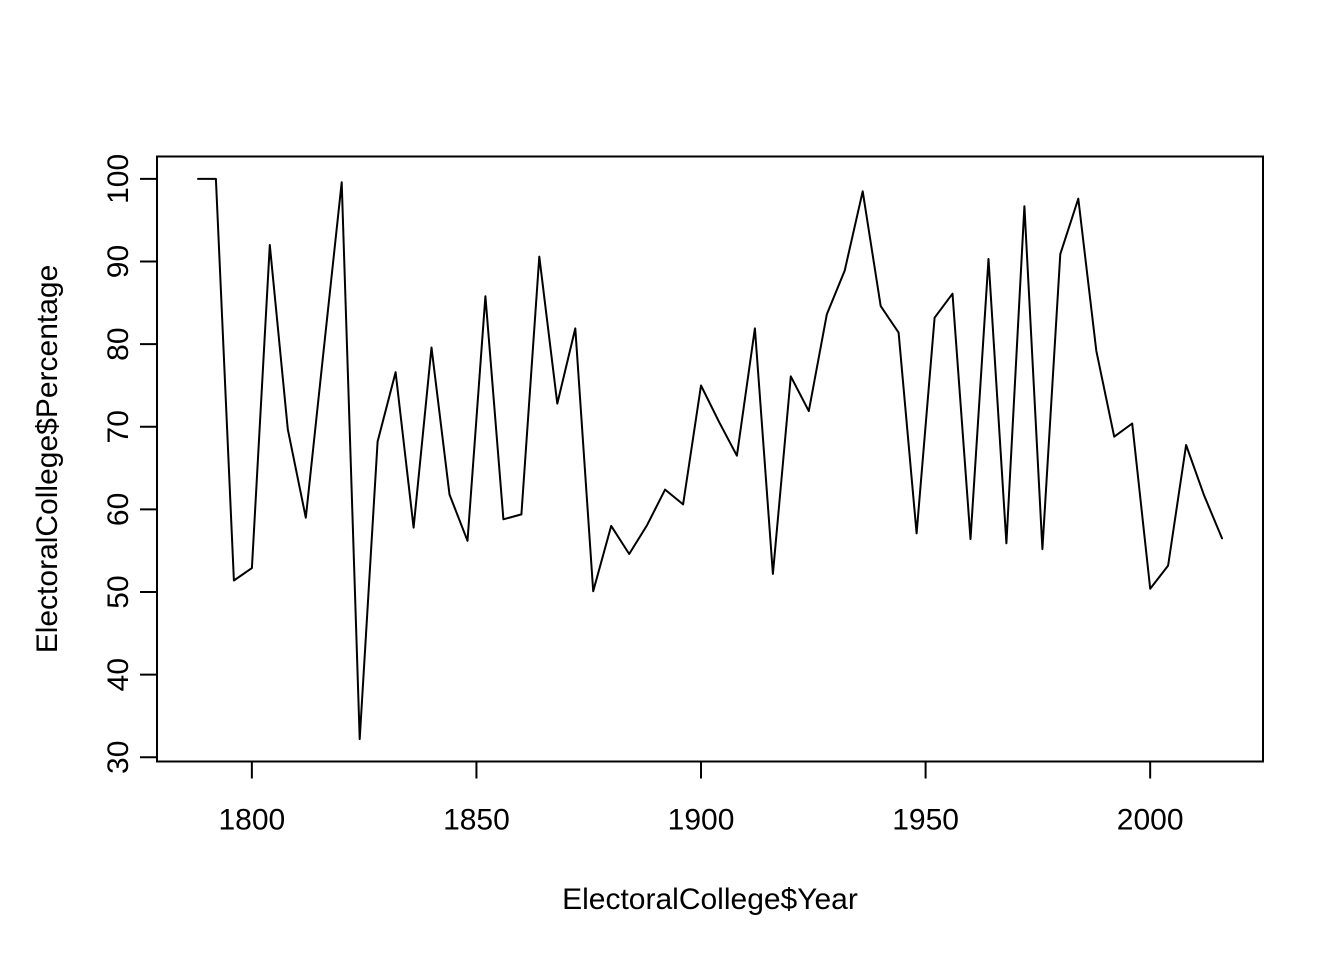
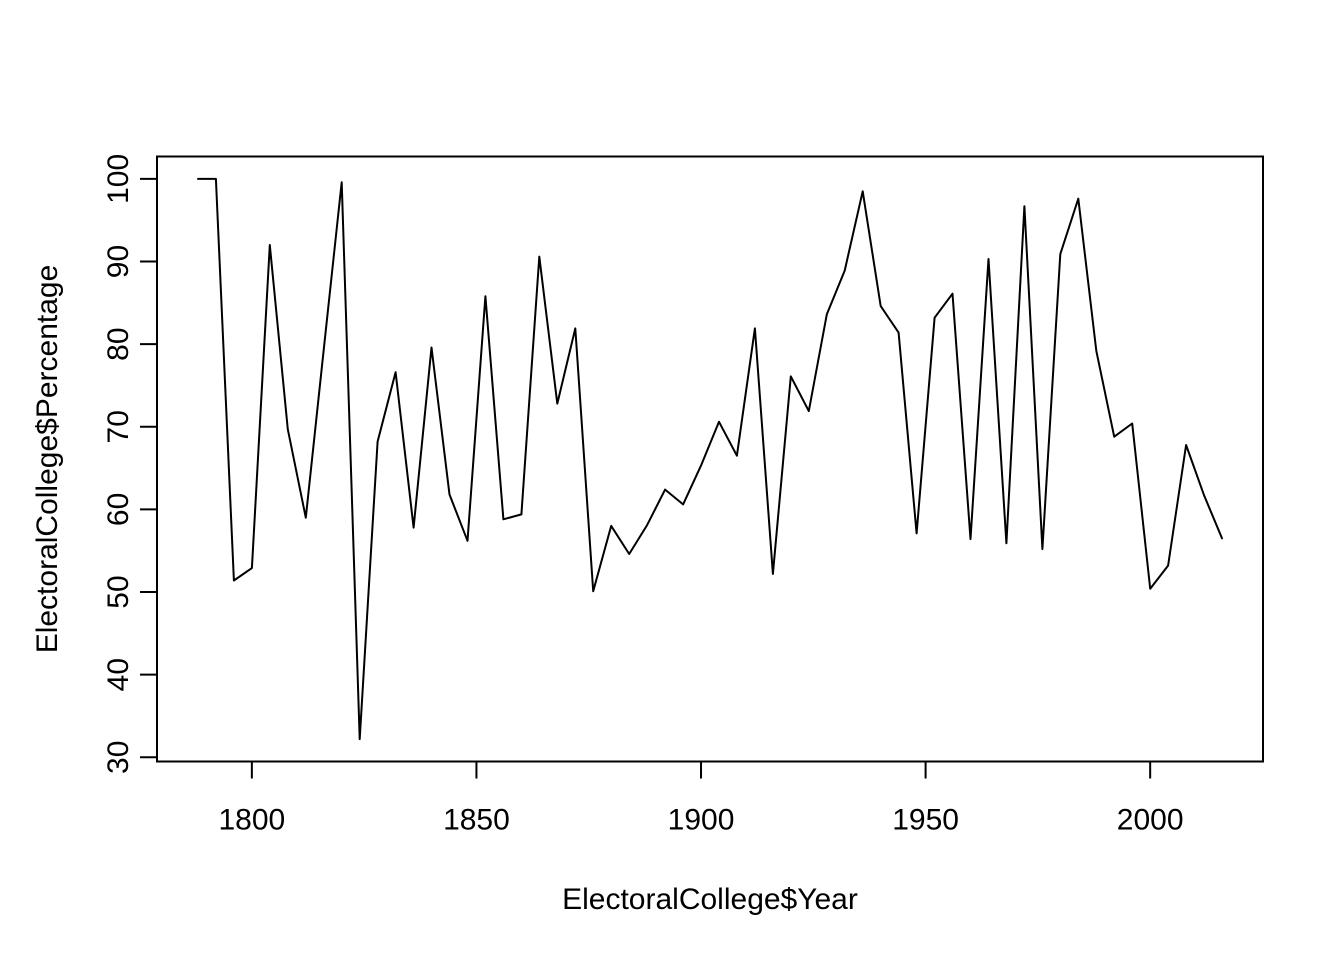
1900: 75 -> 65
